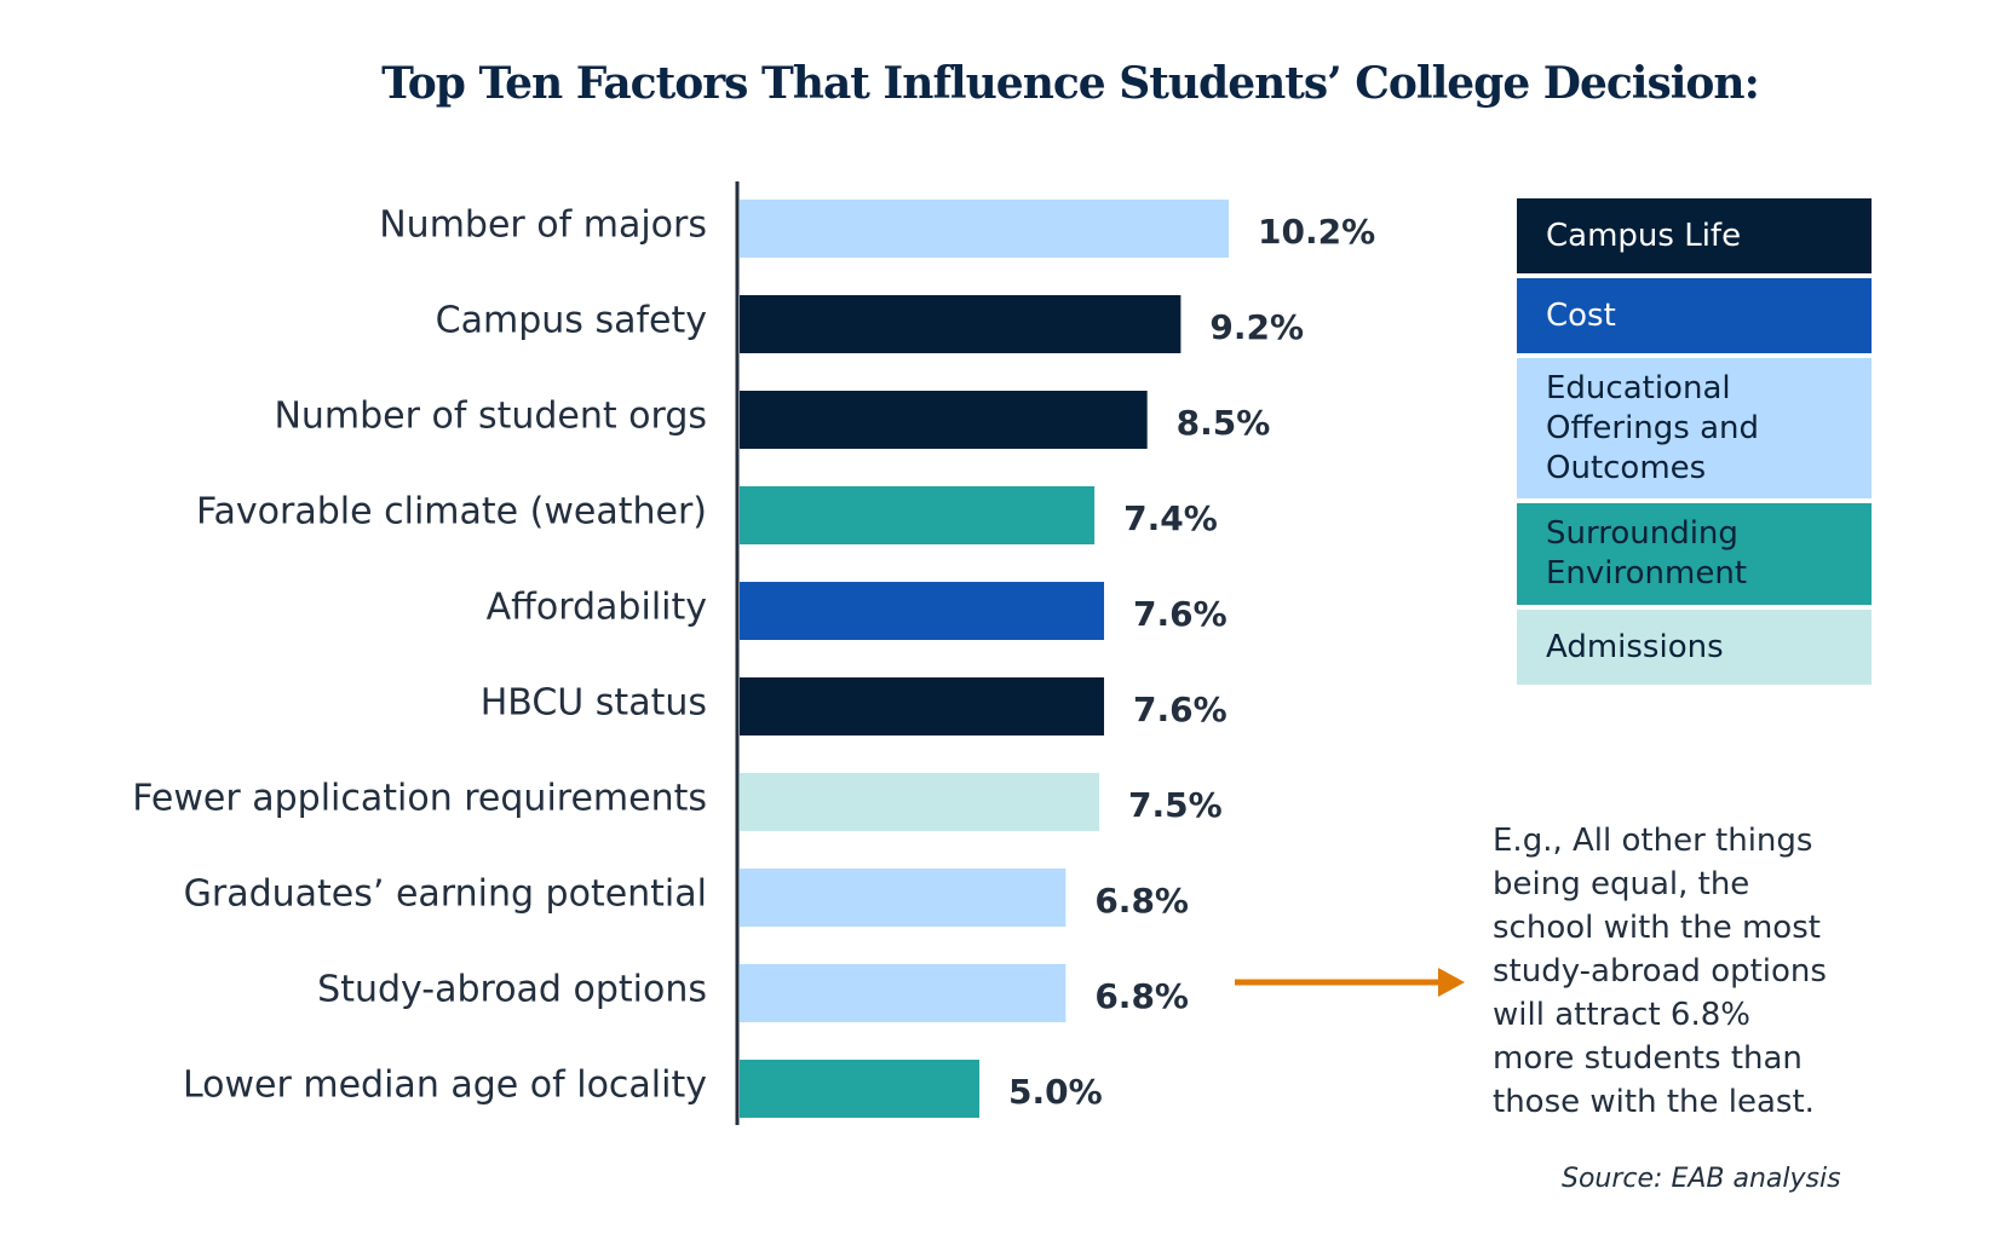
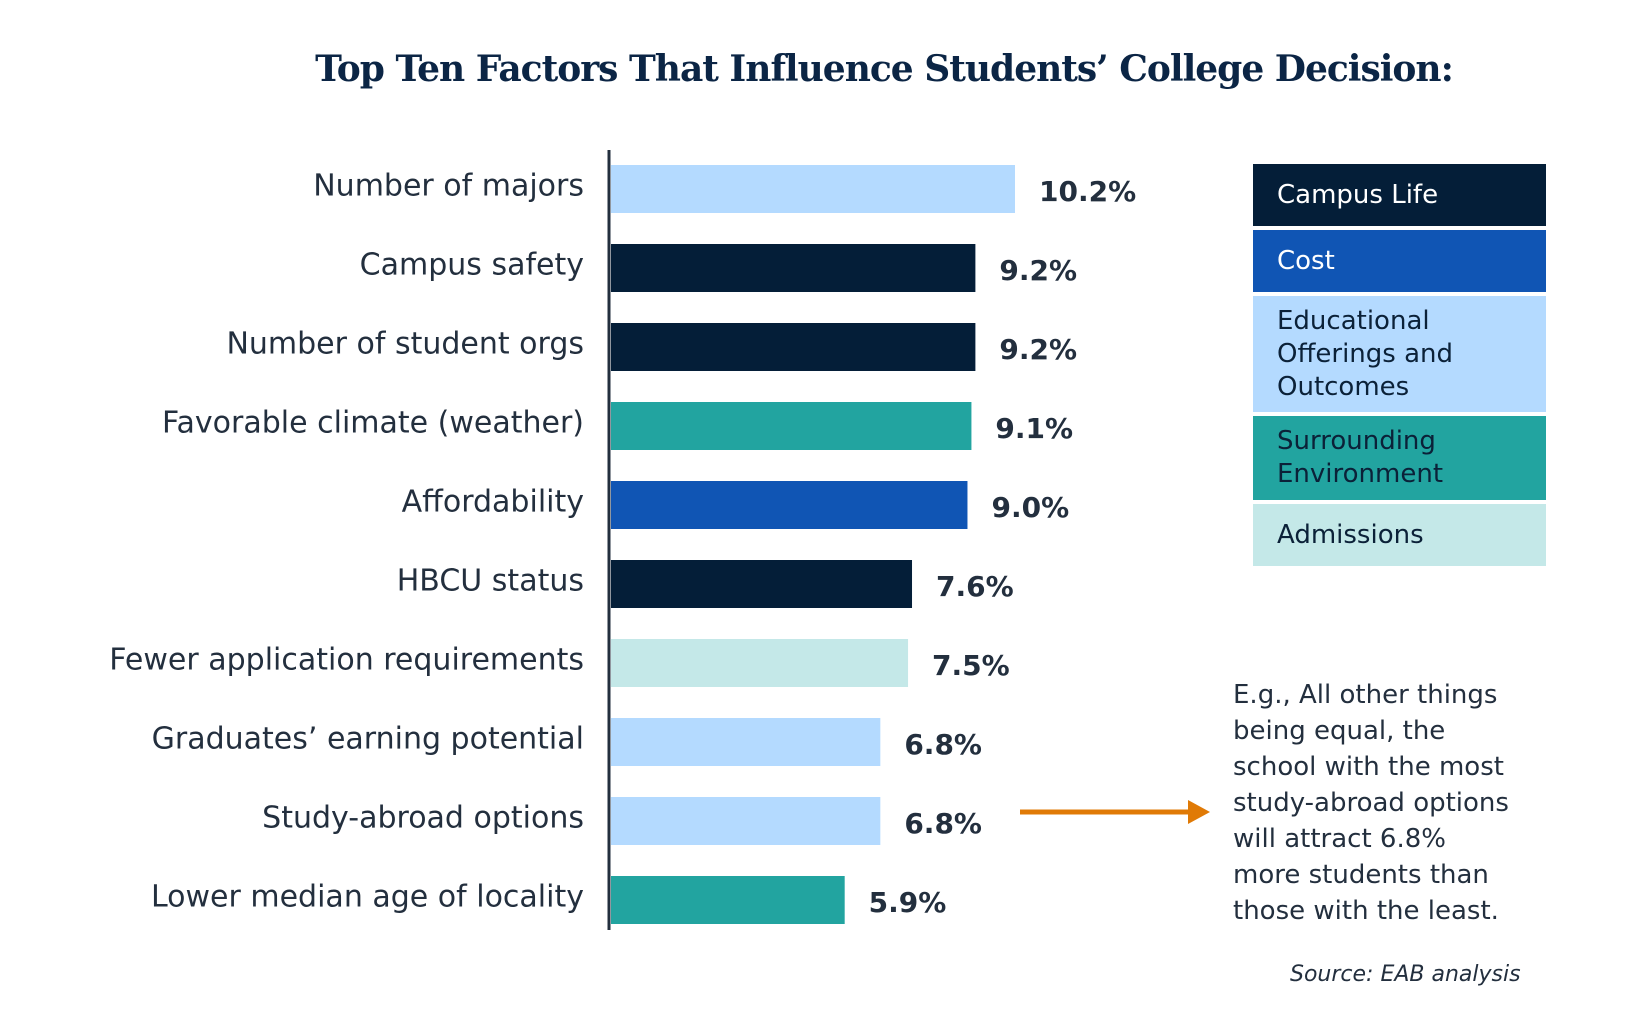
Number of student orgs: 8.5% -> 9.2%
Favorable climate (weather): 7.4% -> 9.1%
Affordability: 7.6% -> 9.0%
Lower median age of locality: 5.0% -> 5.9%
